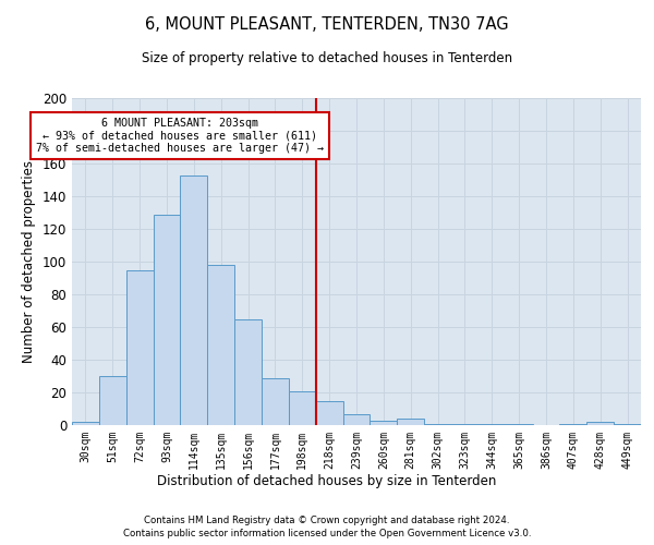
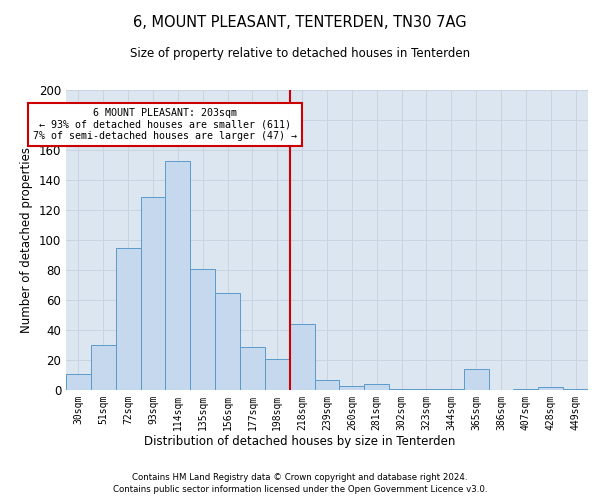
30sqm: 2 -> 11
135sqm: 98 -> 81
218sqm: 15 -> 44
365sqm: 1 -> 14
